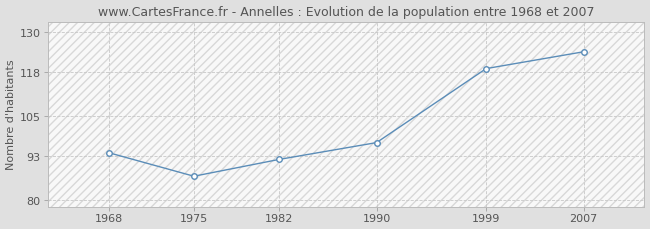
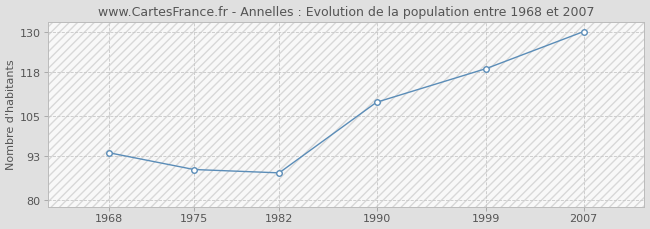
1975: 87 -> 89
1982: 92 -> 88
1990: 97 -> 109
2007: 124 -> 130
